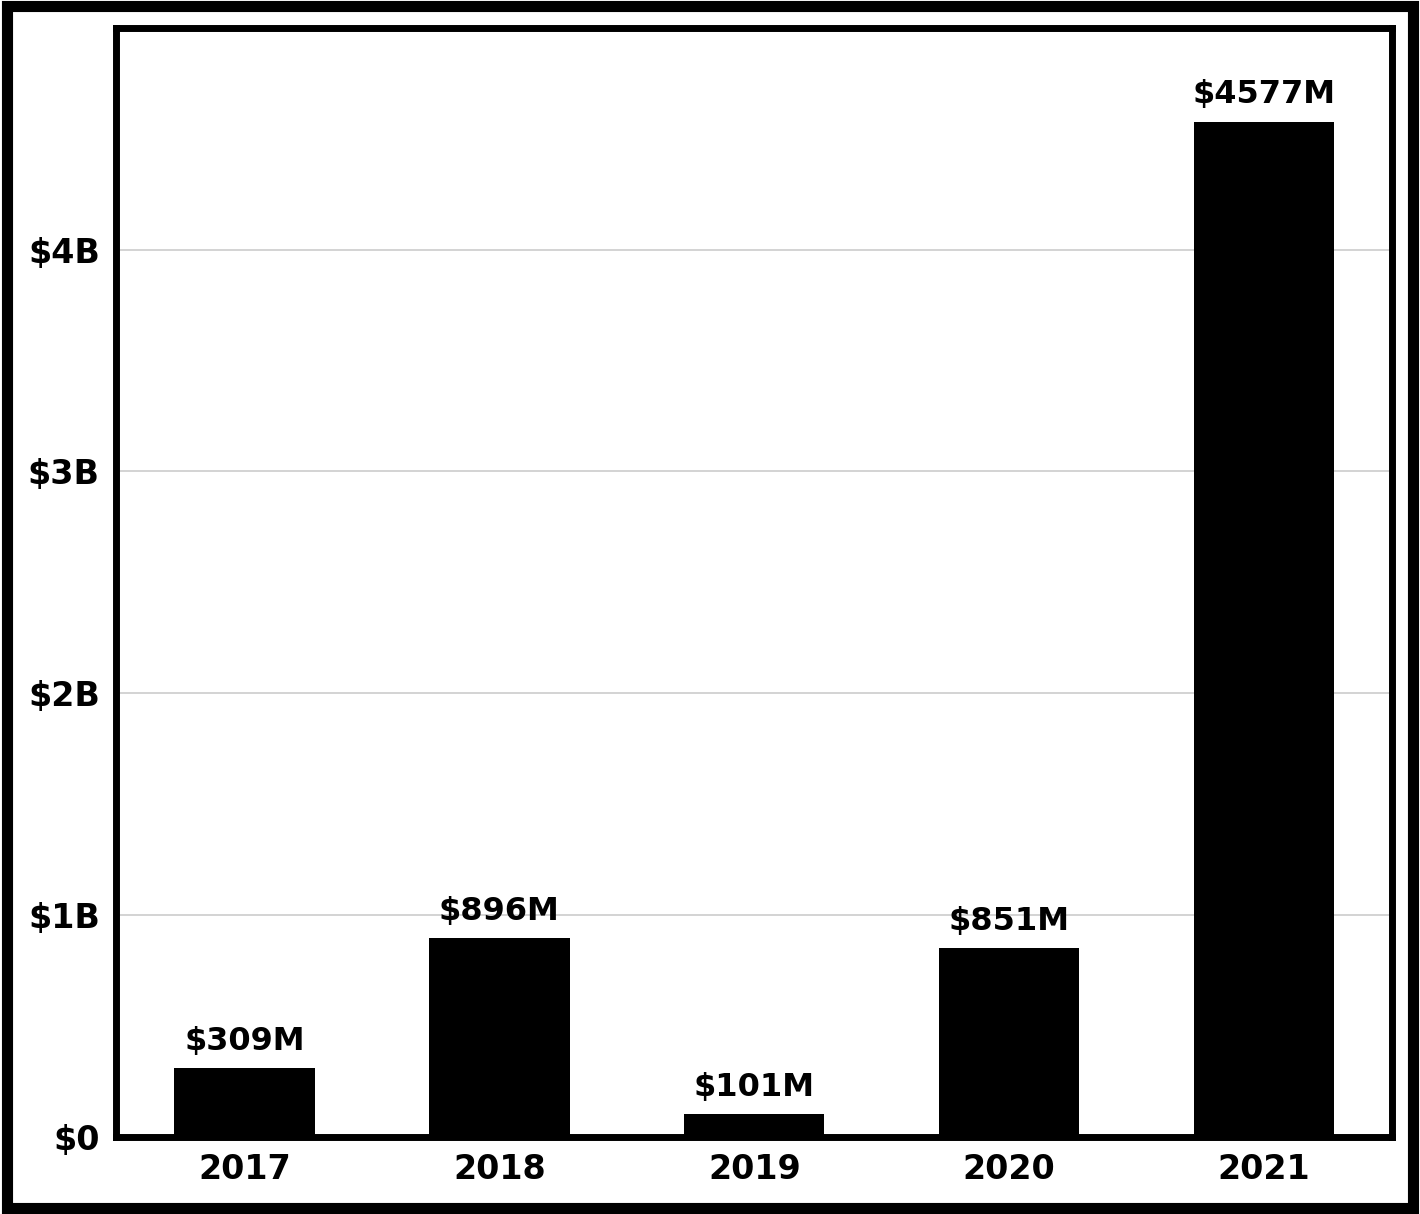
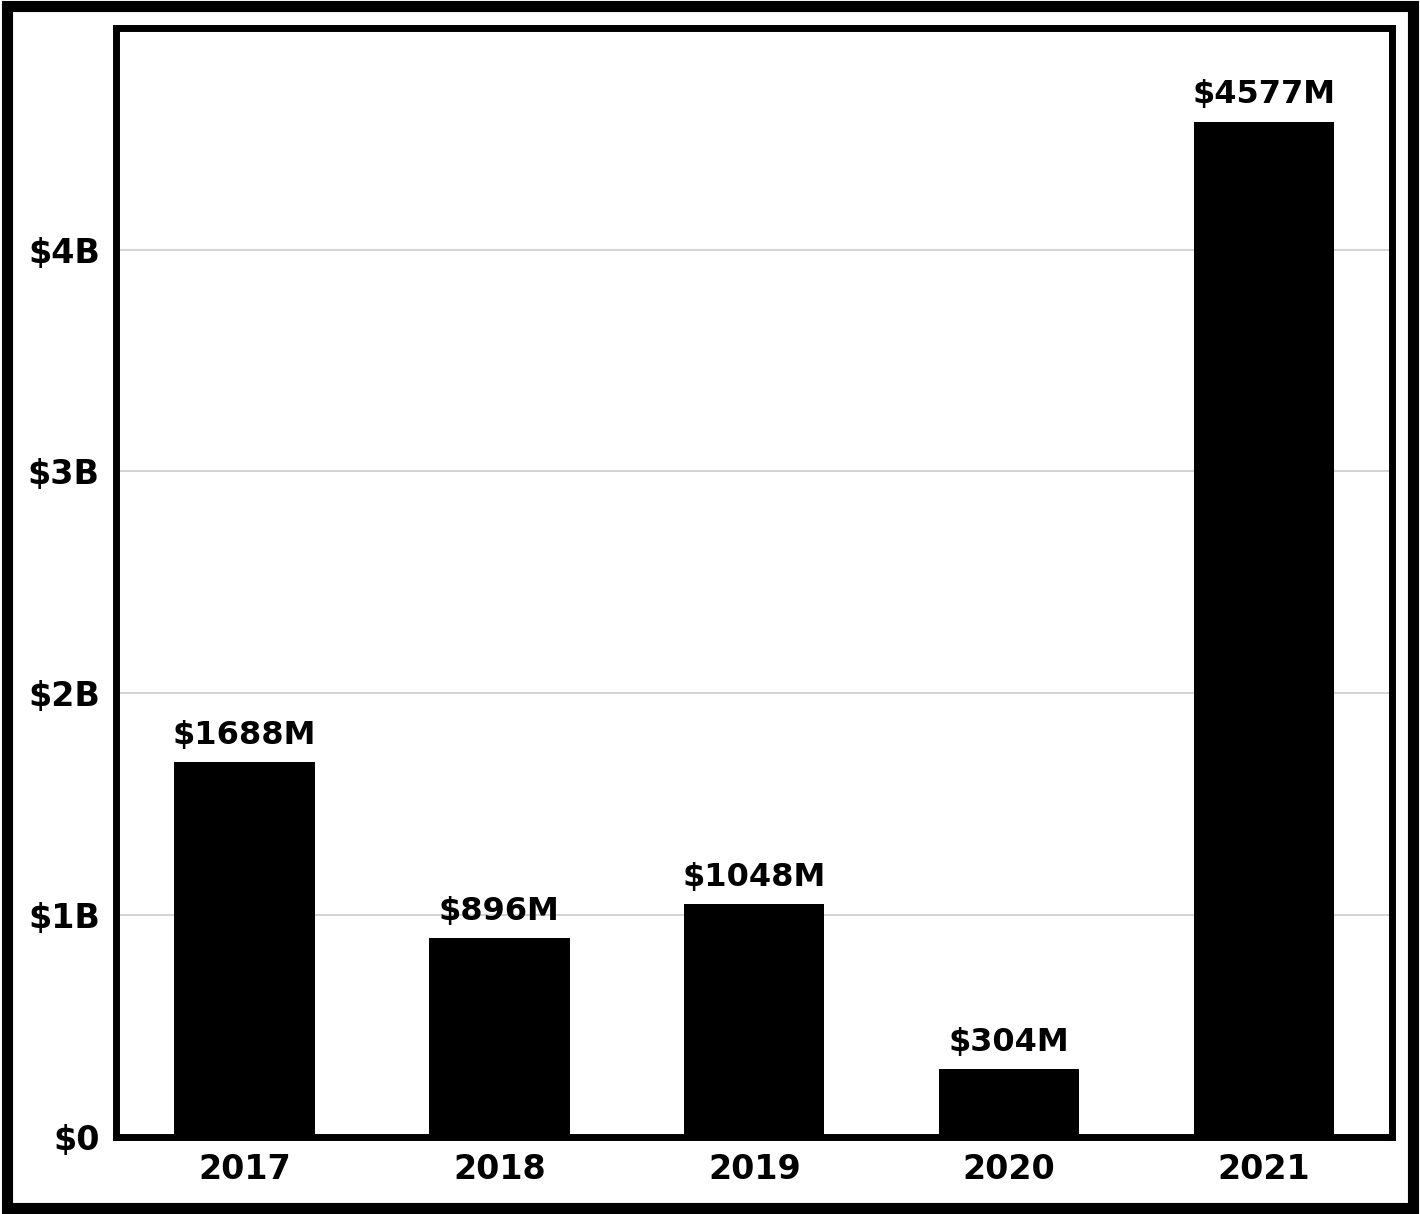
2017: $309M -> $1688M
2019: $101M -> $1048M
2020: $851M -> $304M
